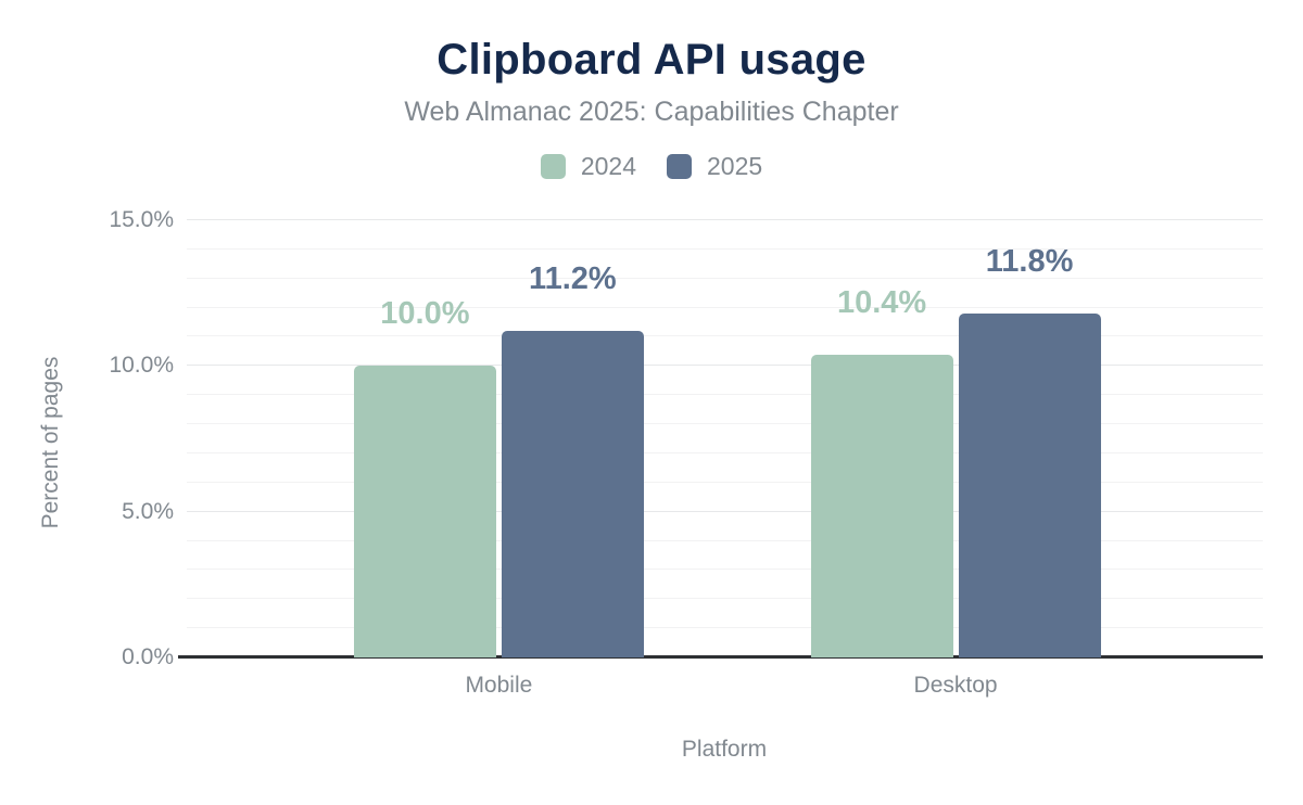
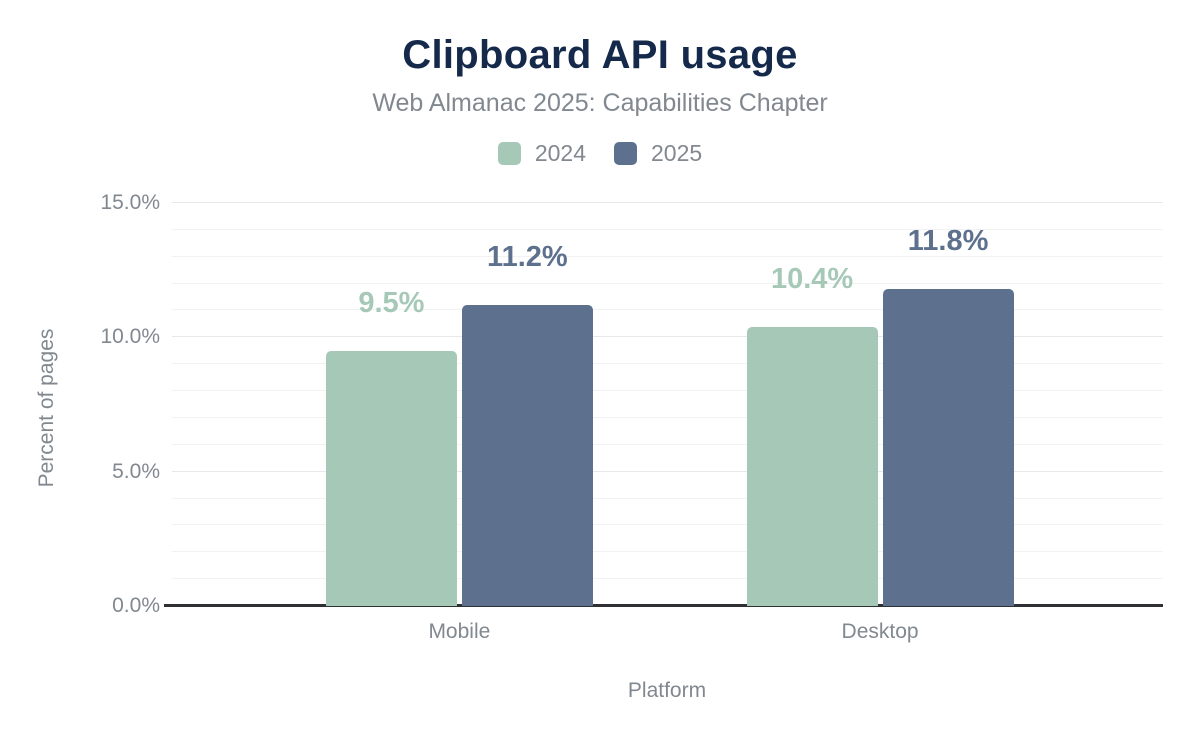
2024/Mobile: 10.0% -> 9.5%
